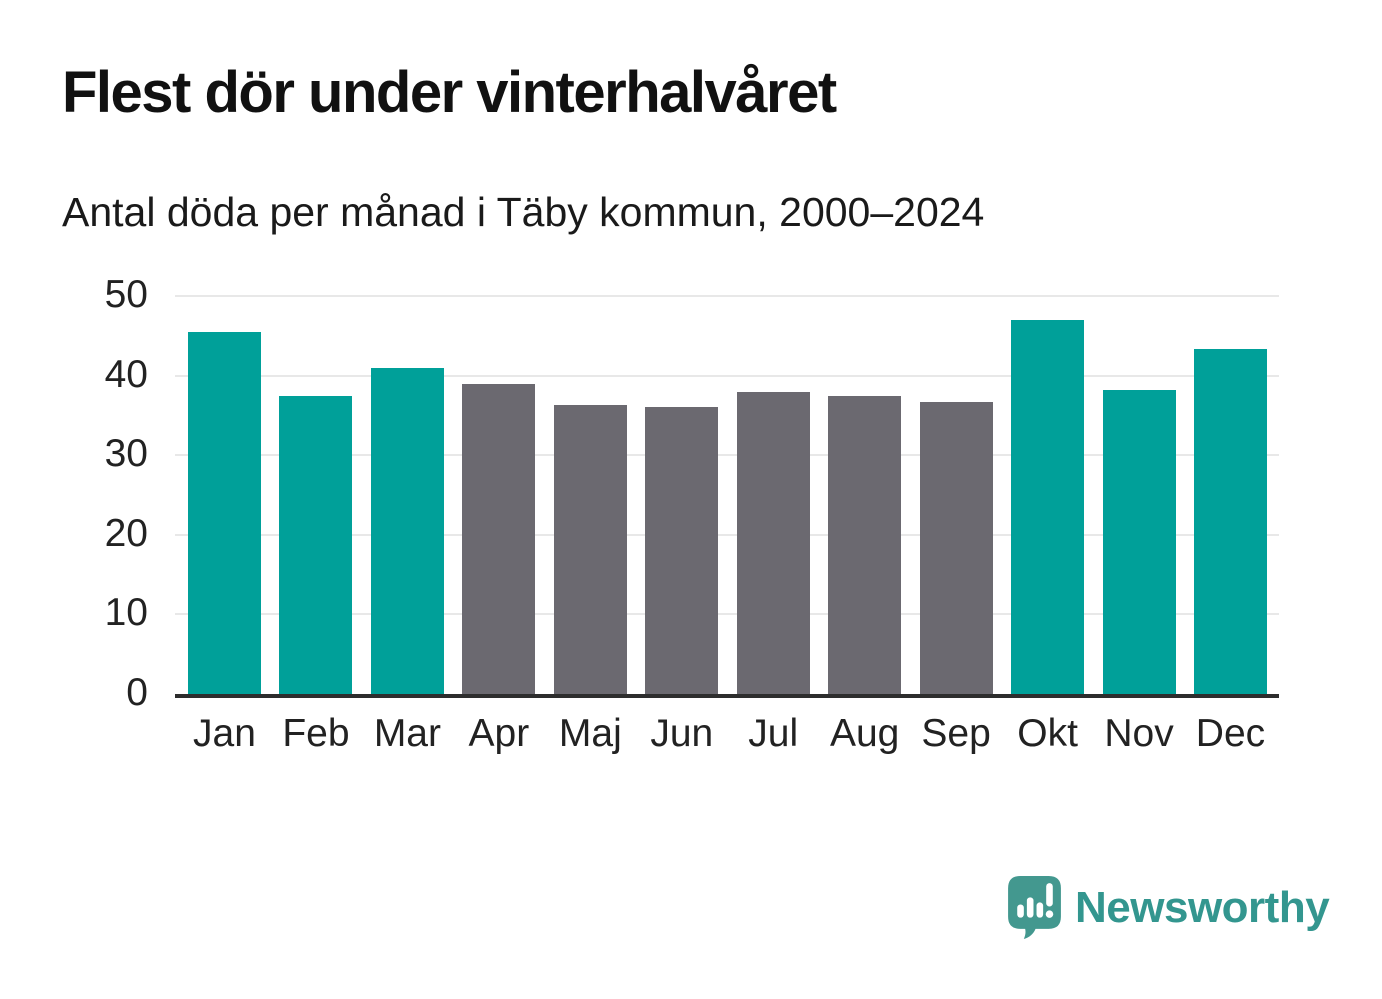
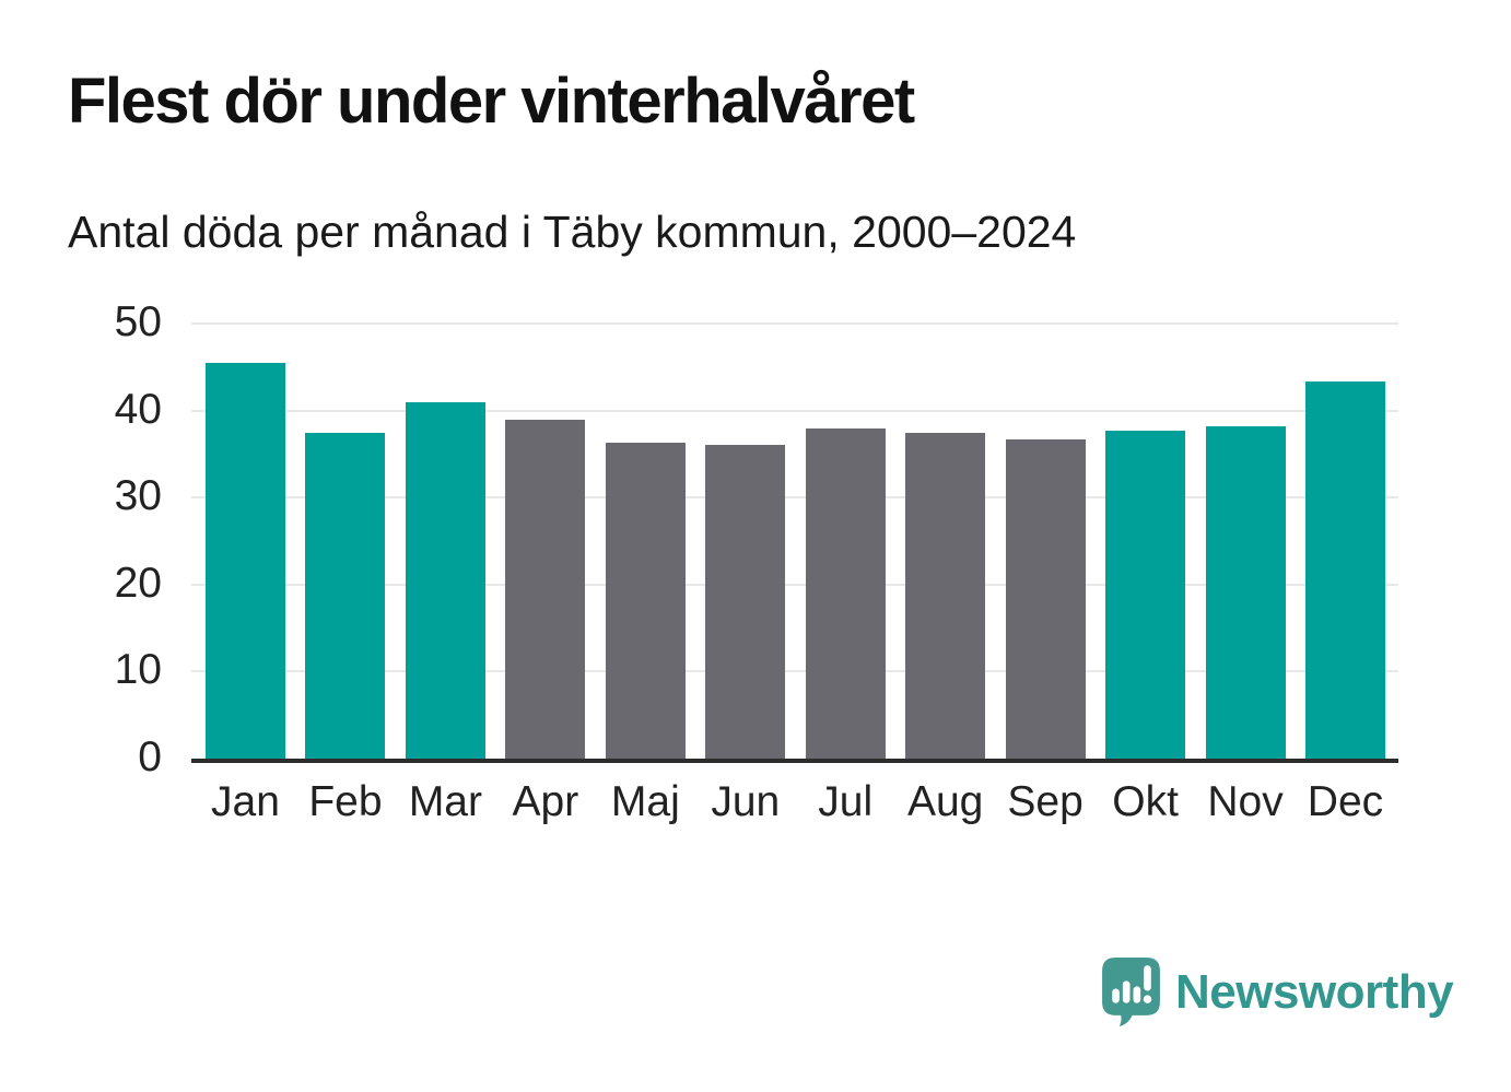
Okt: 47 -> 38
